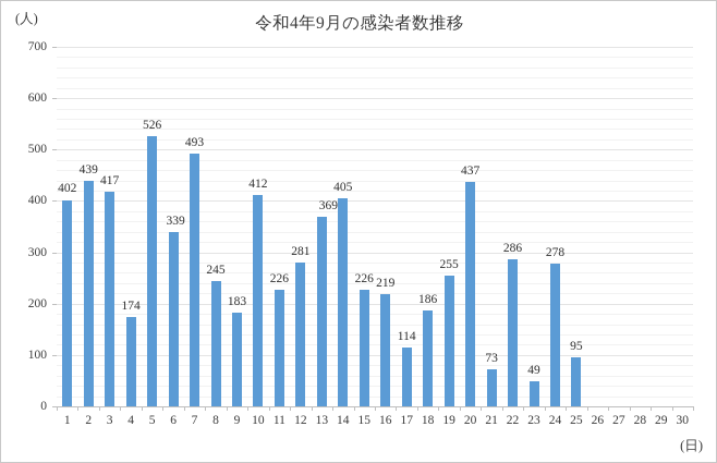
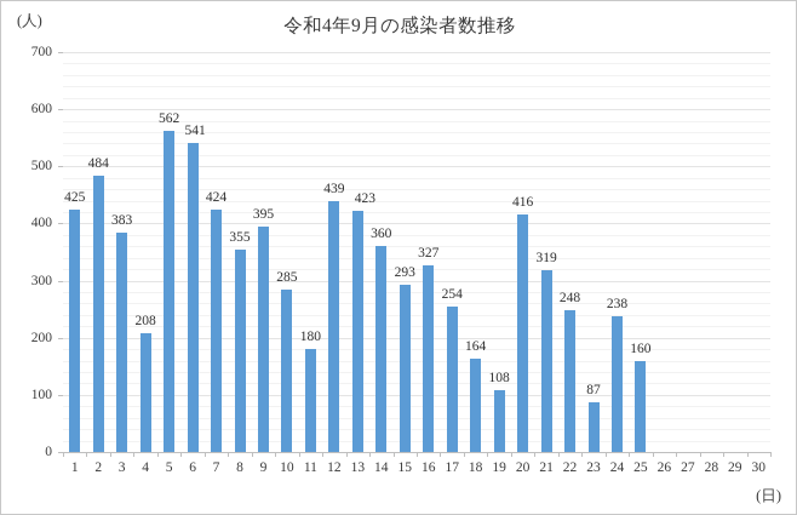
1: 402 -> 425
2: 439 -> 484
3: 417 -> 383
4: 174 -> 208
5: 526 -> 562
6: 339 -> 541
7: 493 -> 424
8: 245 -> 355
9: 183 -> 395
10: 412 -> 285
11: 226 -> 180
12: 281 -> 439
13: 369 -> 423
14: 405 -> 360
15: 226 -> 293
16: 219 -> 327
17: 114 -> 254
18: 186 -> 164
19: 255 -> 108
20: 437 -> 416
21: 73 -> 319
22: 286 -> 248
23: 49 -> 87
24: 278 -> 238
25: 95 -> 160
